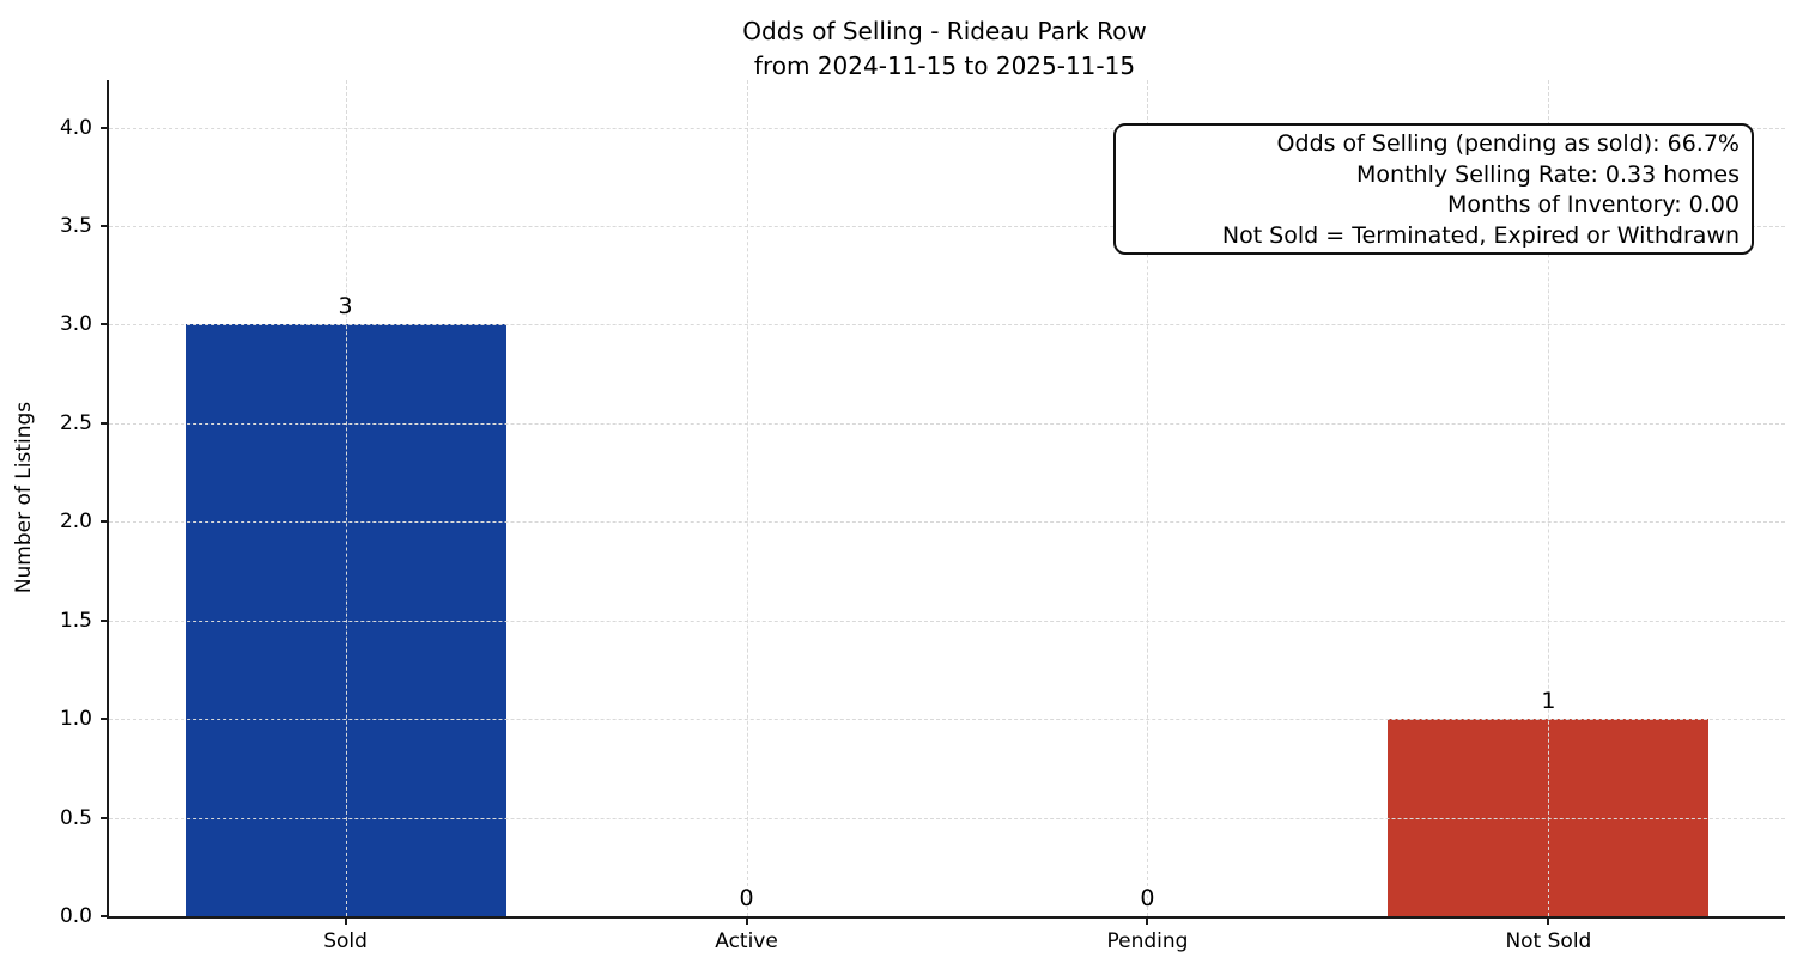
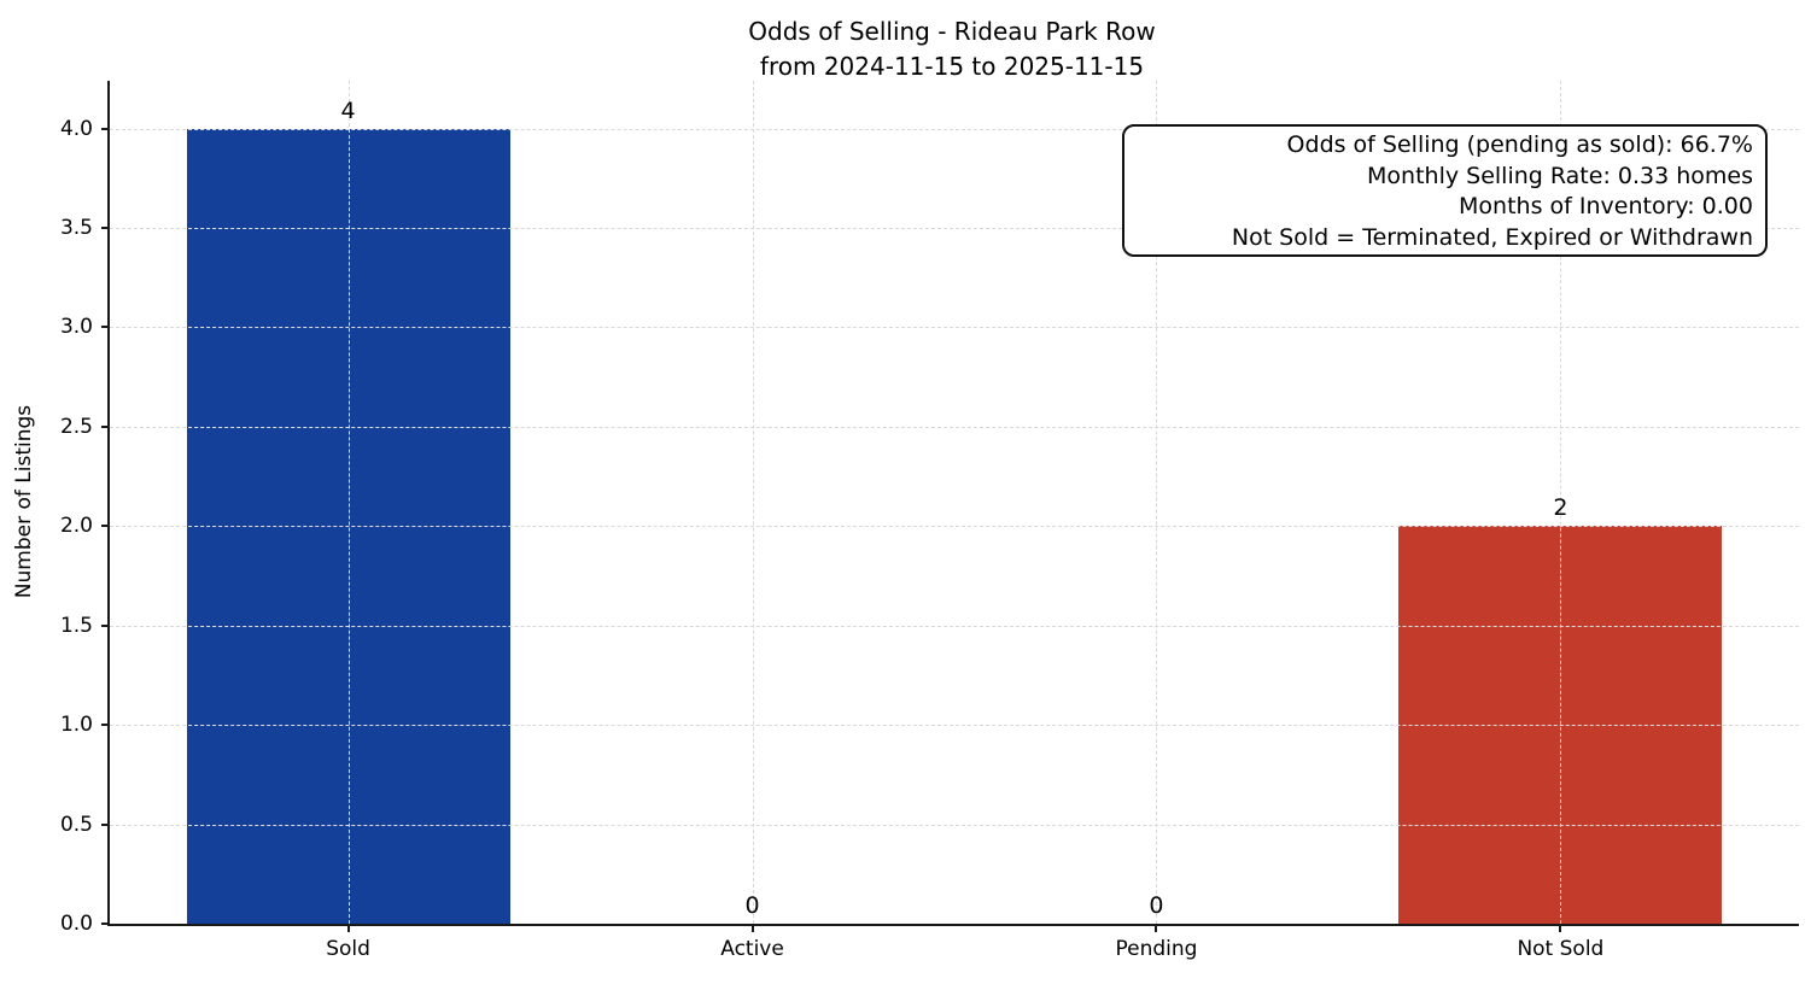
Sold: 3 -> 4
Not Sold: 1 -> 2
